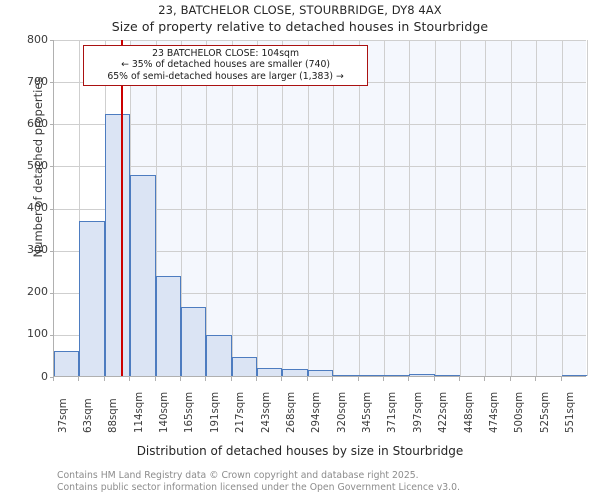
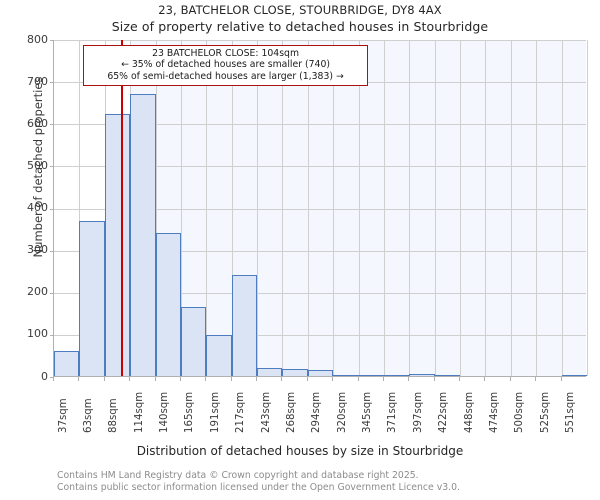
114sqm: 480 -> 670
140sqm: 240 -> 340
217sqm: 40 -> 240
